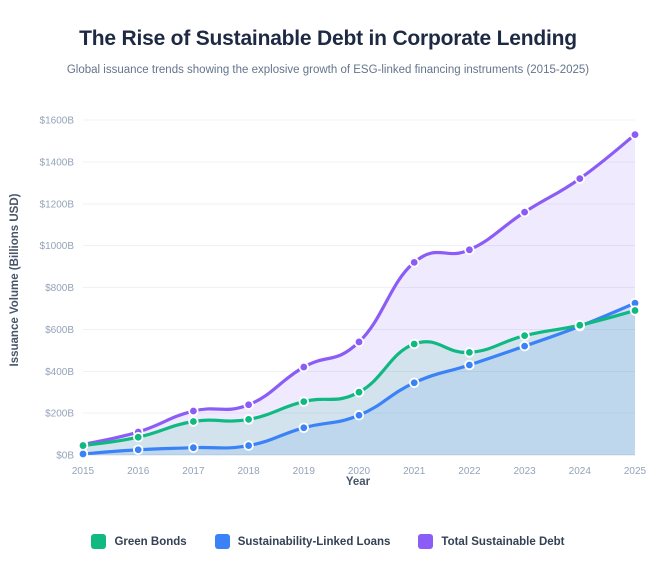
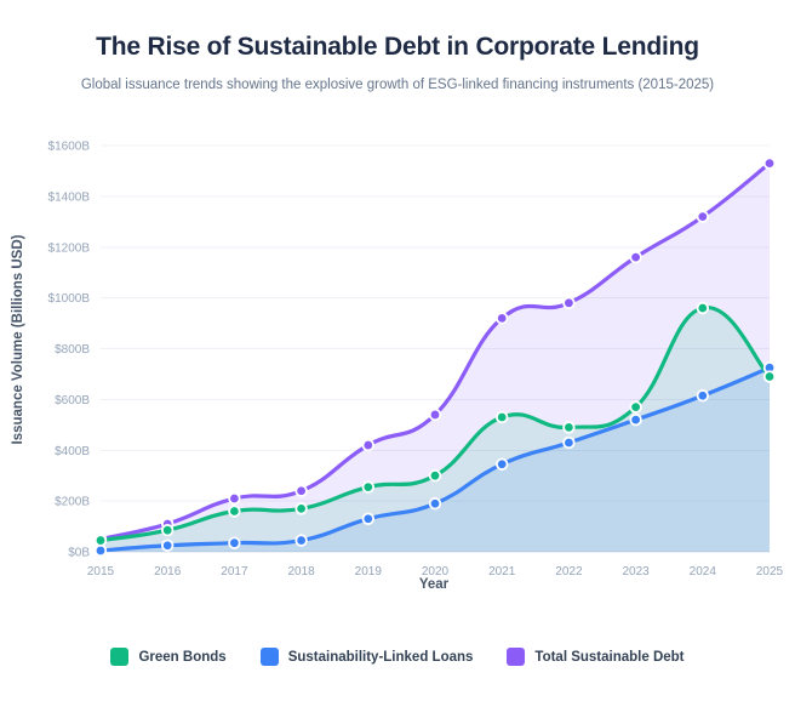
Green Bonds/2024: $620B -> $960B
